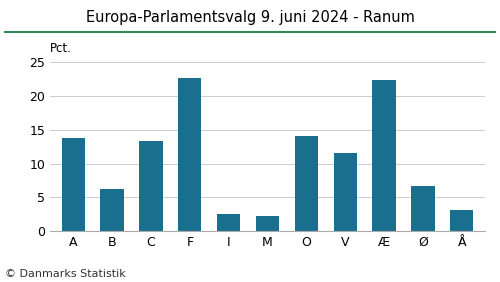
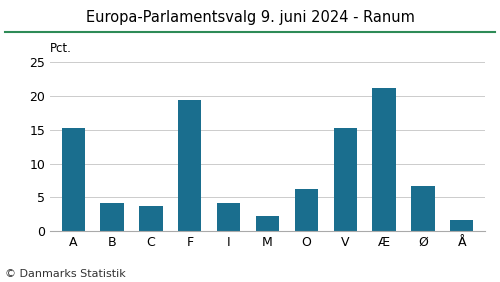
A: 13.8 -> 15.3
B: 6.2 -> 4.2
C: 13.4 -> 3.7
F: 22.6 -> 19.4
I: 2.6 -> 4.2
O: 14.0 -> 6.3
V: 11.6 -> 15.2
Æ: 22.4 -> 21.2
Å: 3.2 -> 1.7
